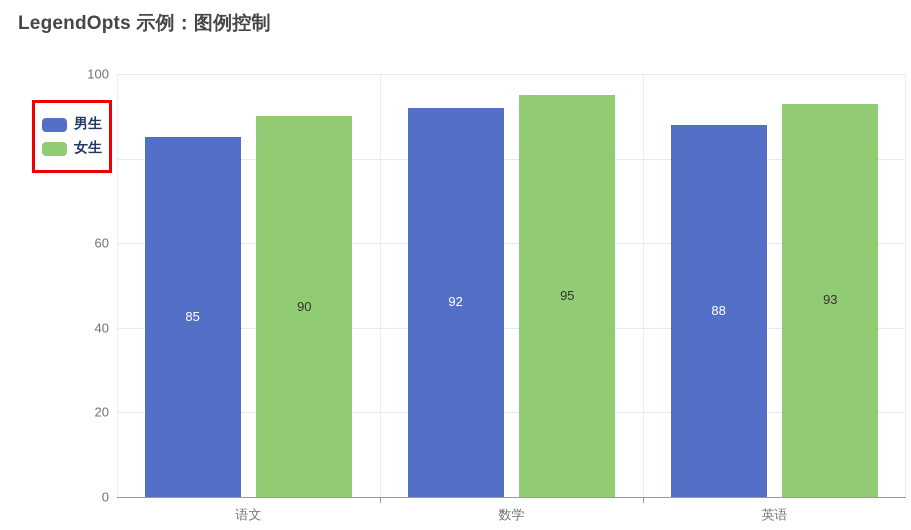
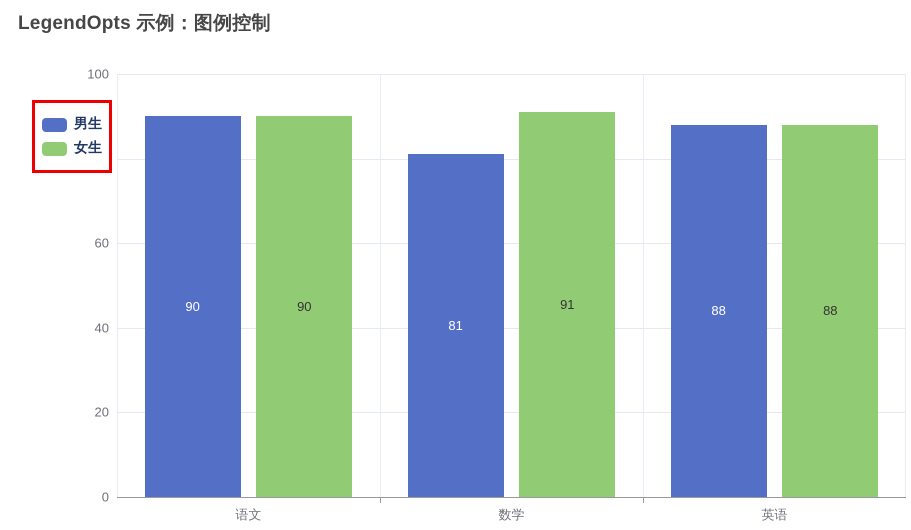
男生/语文: 85 -> 90
男生/数学: 92 -> 81
女生/数学: 95 -> 91
女生/英语: 93 -> 88
